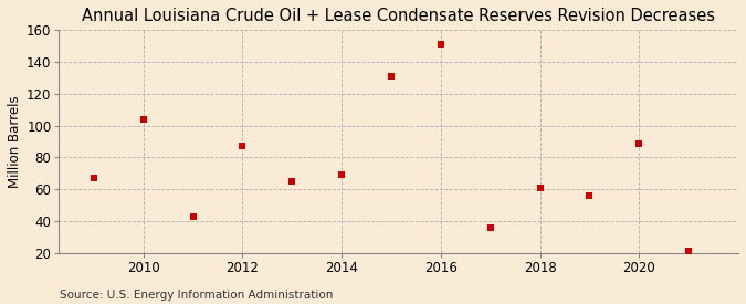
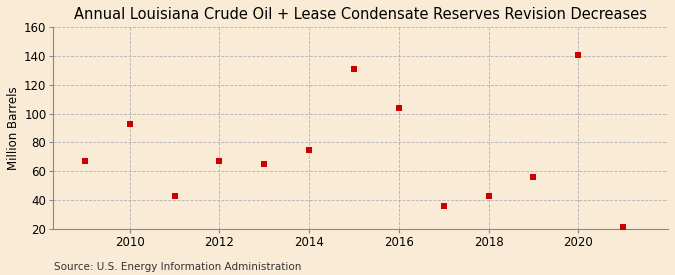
2010: 104 -> 93
2012: 87 -> 67
2014: 69 -> 75
2016: 151 -> 104
2018: 61 -> 43
2020: 89 -> 141
